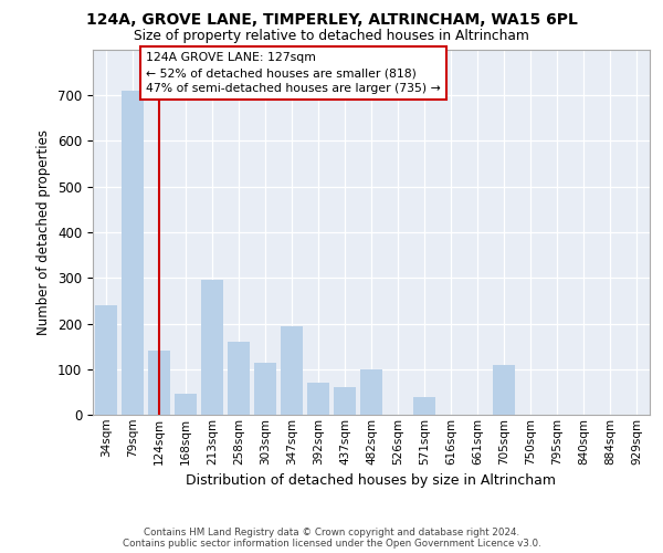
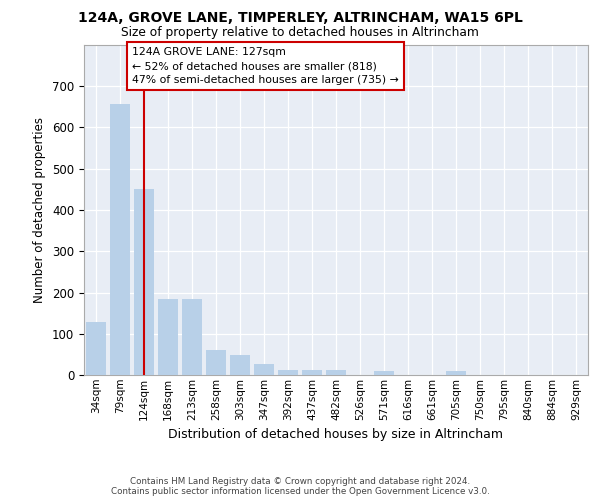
34sqm: 240 -> 128
79sqm: 710 -> 658
124sqm: 140 -> 452
168sqm: 45 -> 184
213sqm: 295 -> 184
258sqm: 160 -> 60
303sqm: 115 -> 48
347sqm: 195 -> 27
392sqm: 70 -> 13
437sqm: 60 -> 13
482sqm: 100 -> 11
571sqm: 40 -> 9
705sqm: 110 -> 9
